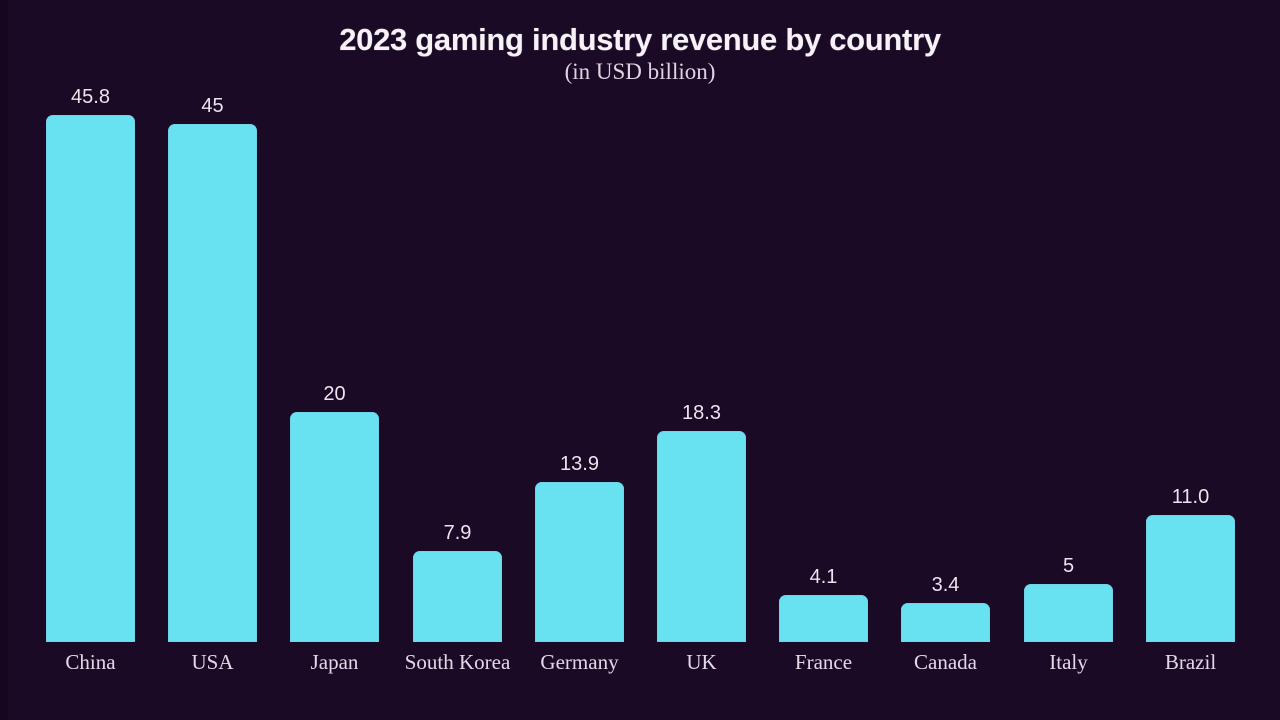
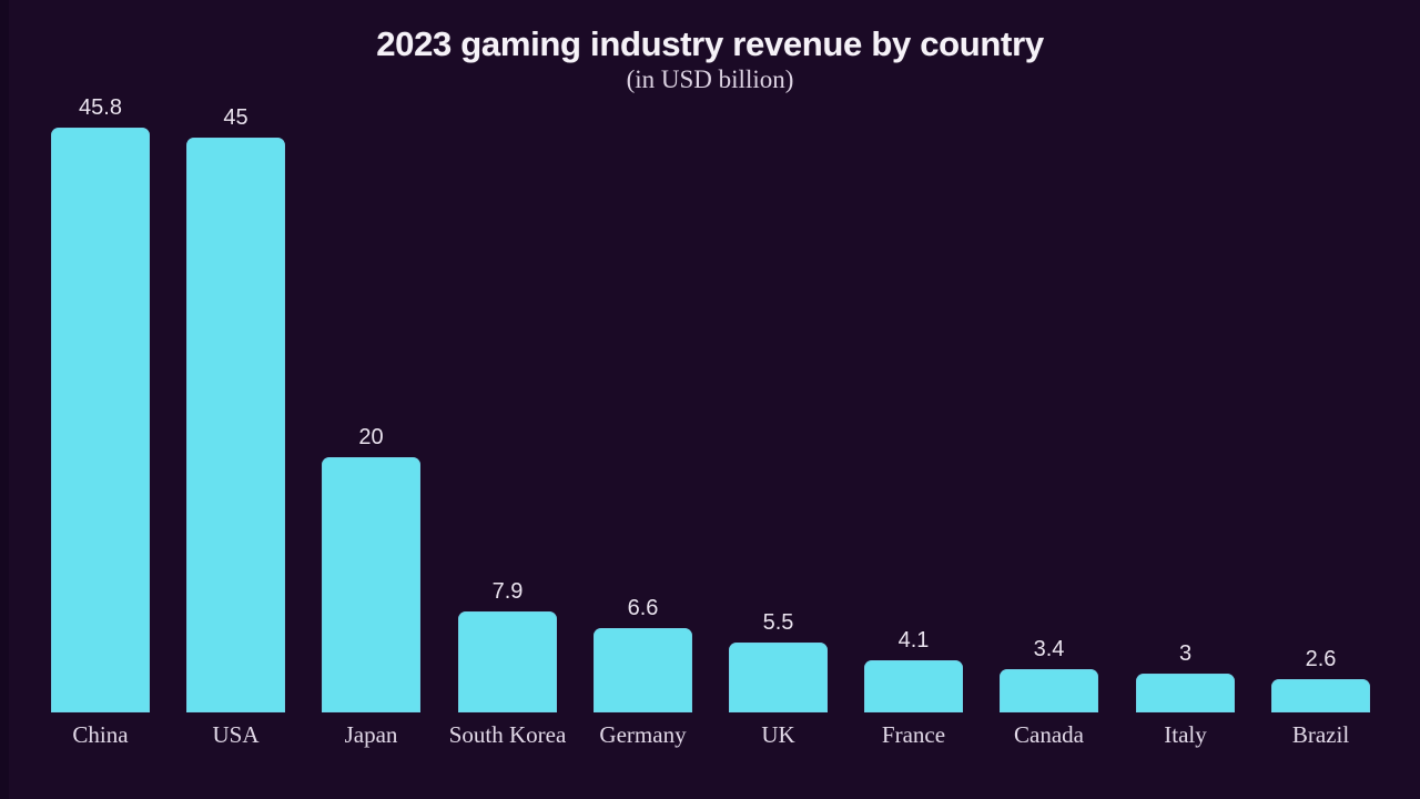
Germany: 13.9 -> 6.6
UK: 18.3 -> 5.5
Italy: 5 -> 3
Brazil: 11.0 -> 2.6
